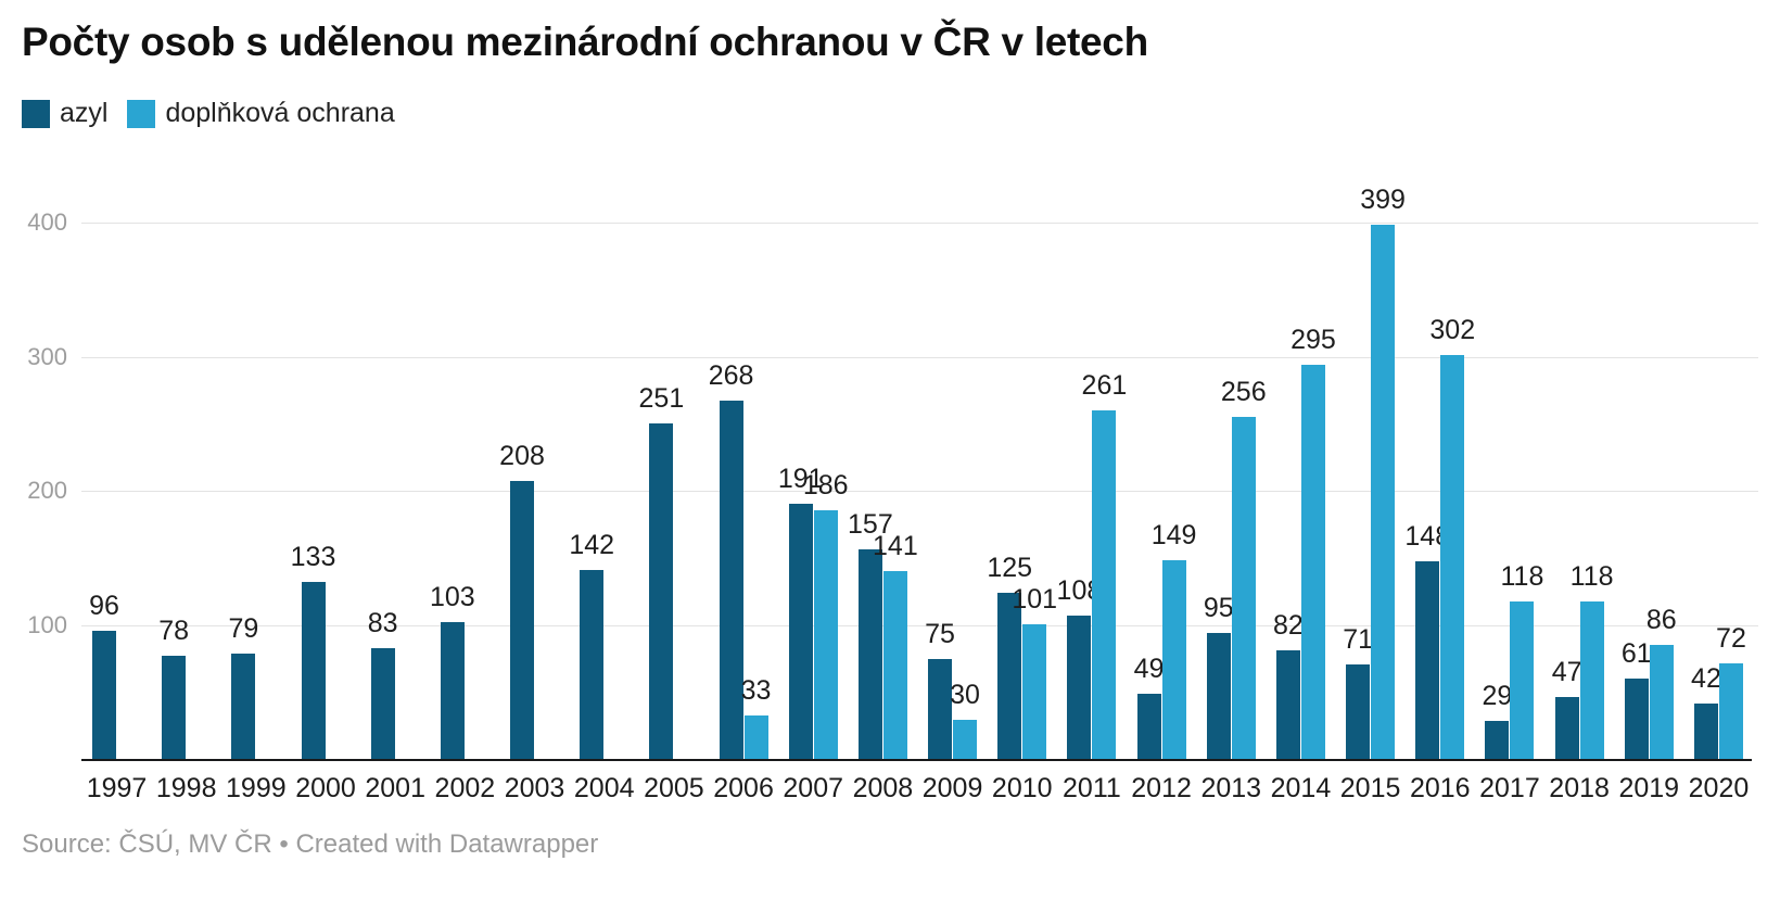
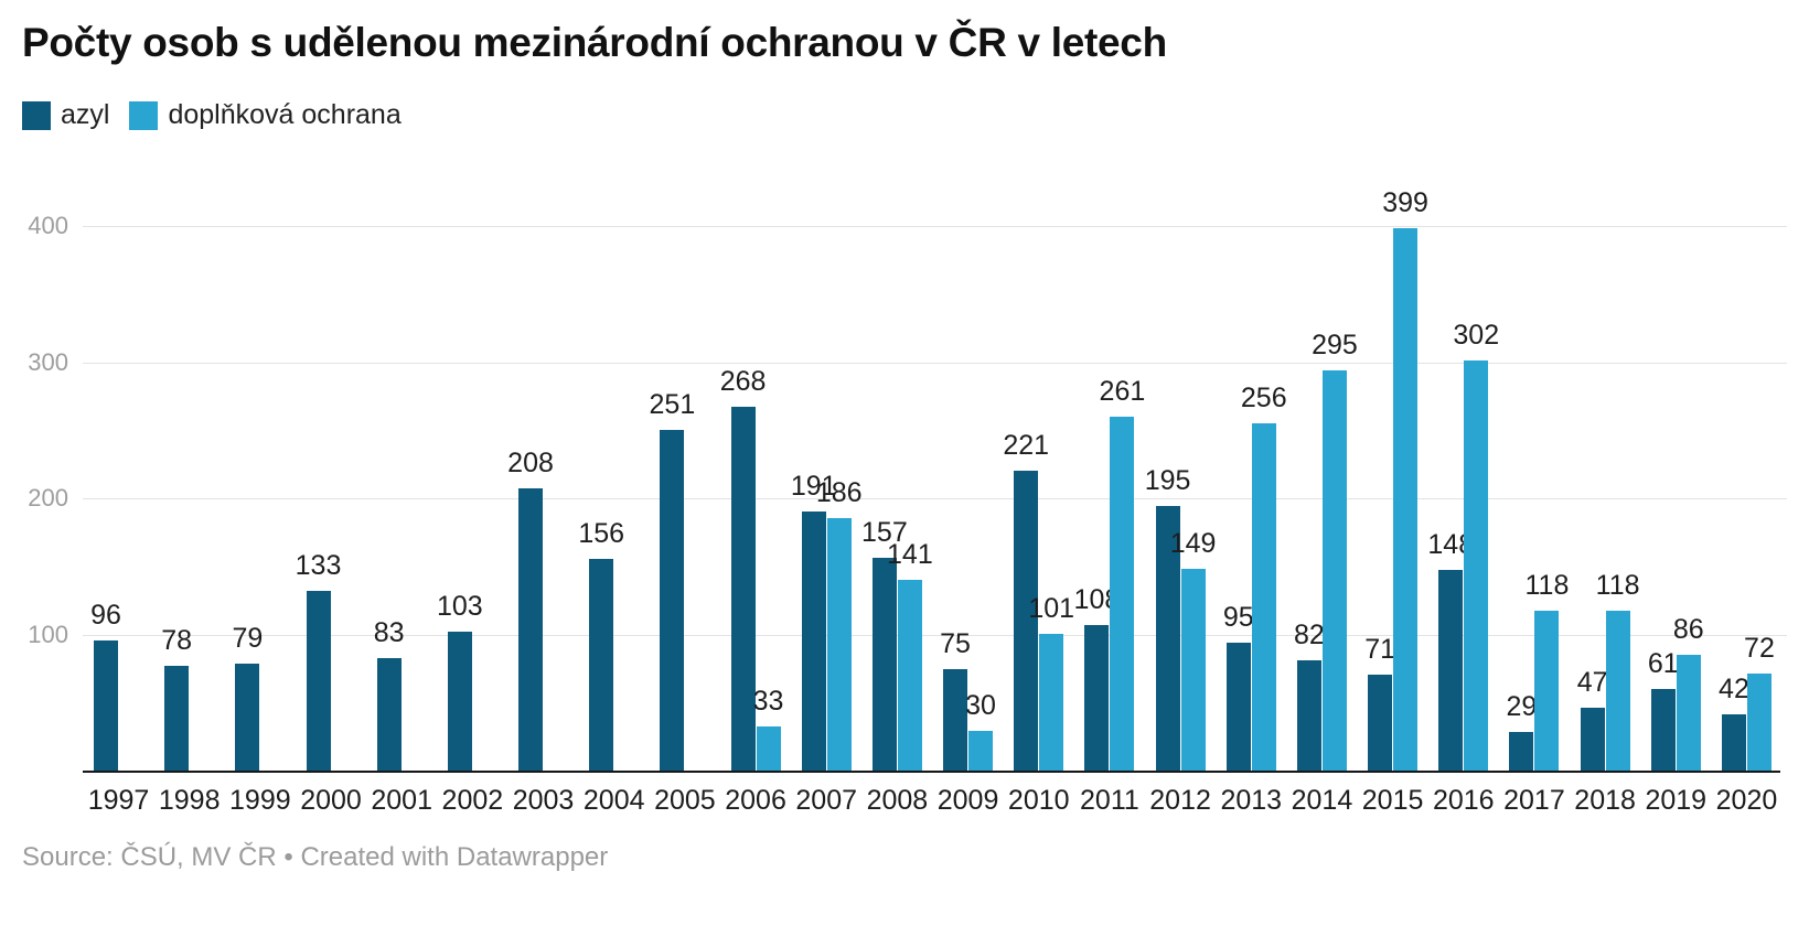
azyl/2004: 142 -> 156
azyl/2010: 125 -> 221
azyl/2012: 49 -> 195
